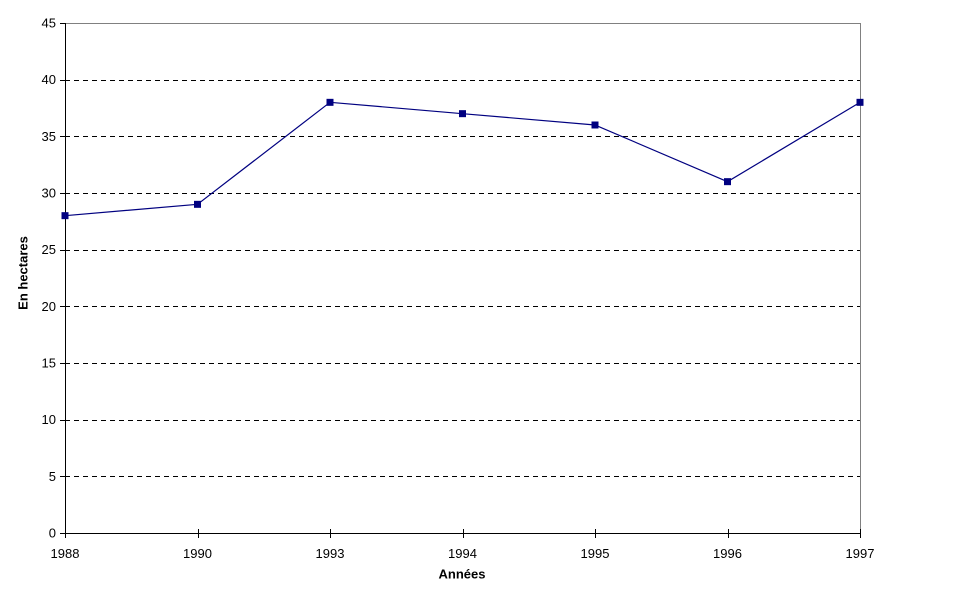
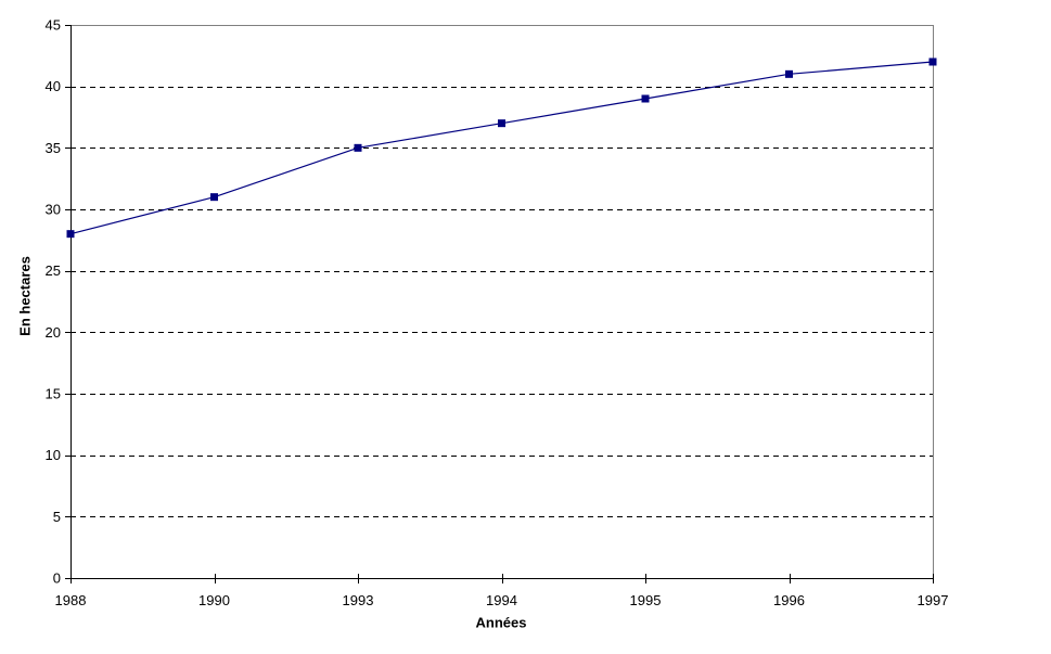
1990: 29 -> 31
1993: 38 -> 35
1995: 36 -> 39
1996: 31 -> 41
1997: 38 -> 42
